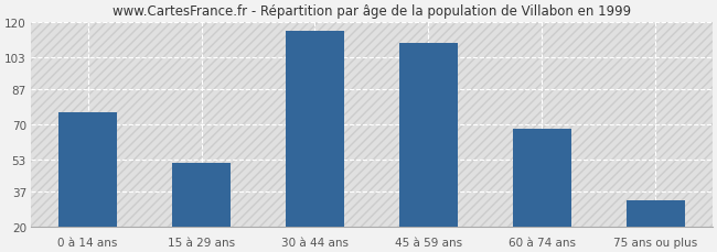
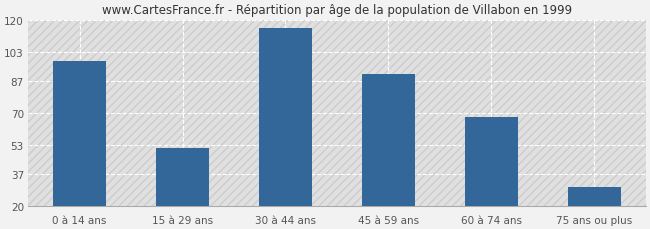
0 à 14 ans: 76 -> 98
45 à 59 ans: 110 -> 91
75 ans ou plus: 33 -> 30
